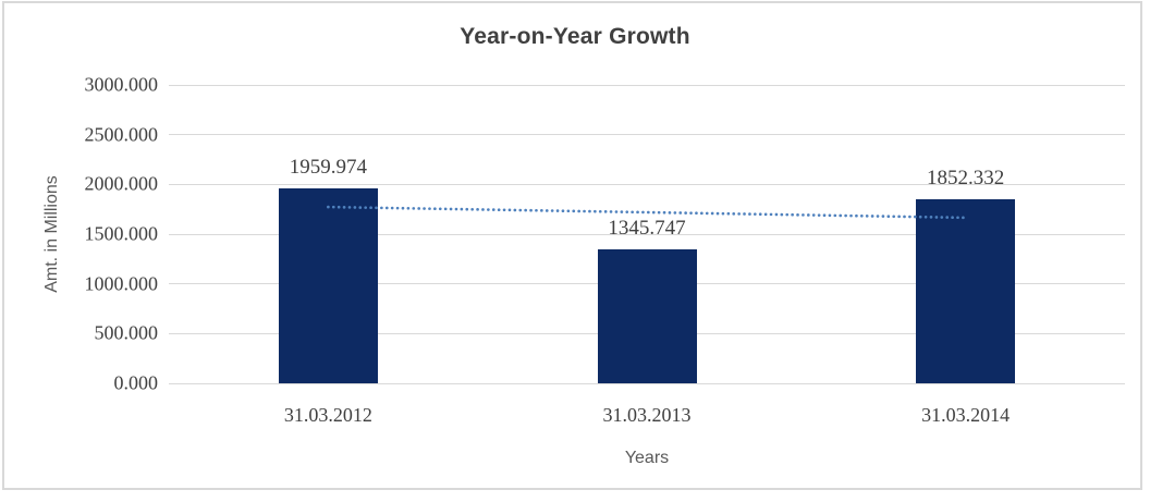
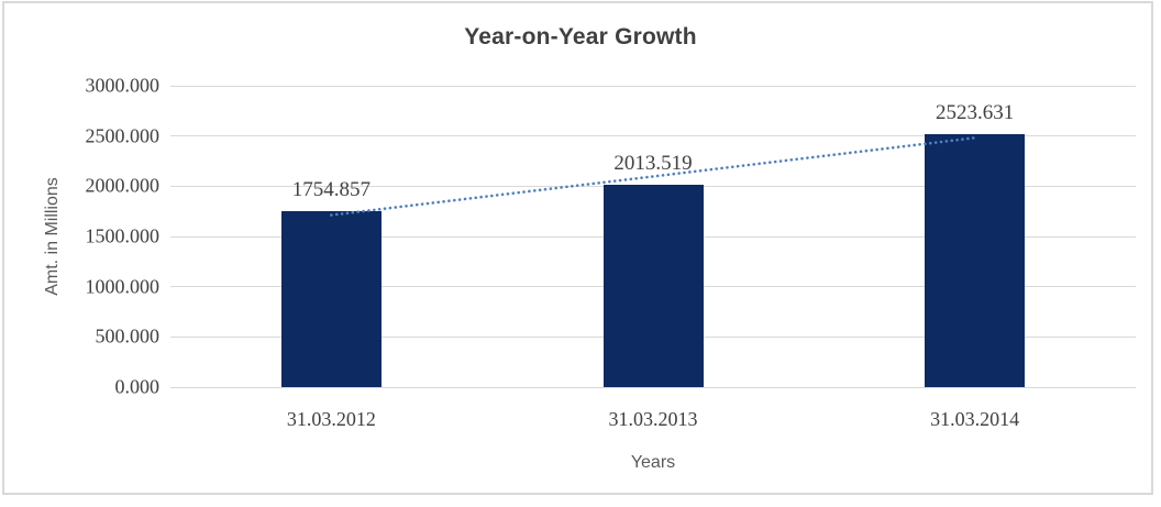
31.03.2012: 1959.974 -> 1754.857
31.03.2013: 1345.747 -> 2013.519
31.03.2014: 1852.332 -> 2523.631
